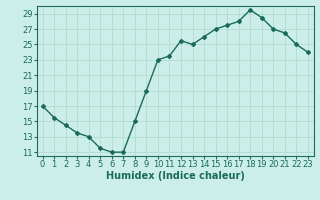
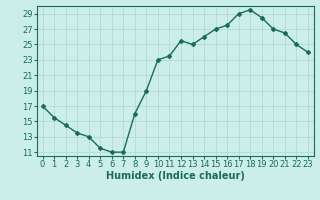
8: 15.0 -> 16.0
17: 28.0 -> 29.0
